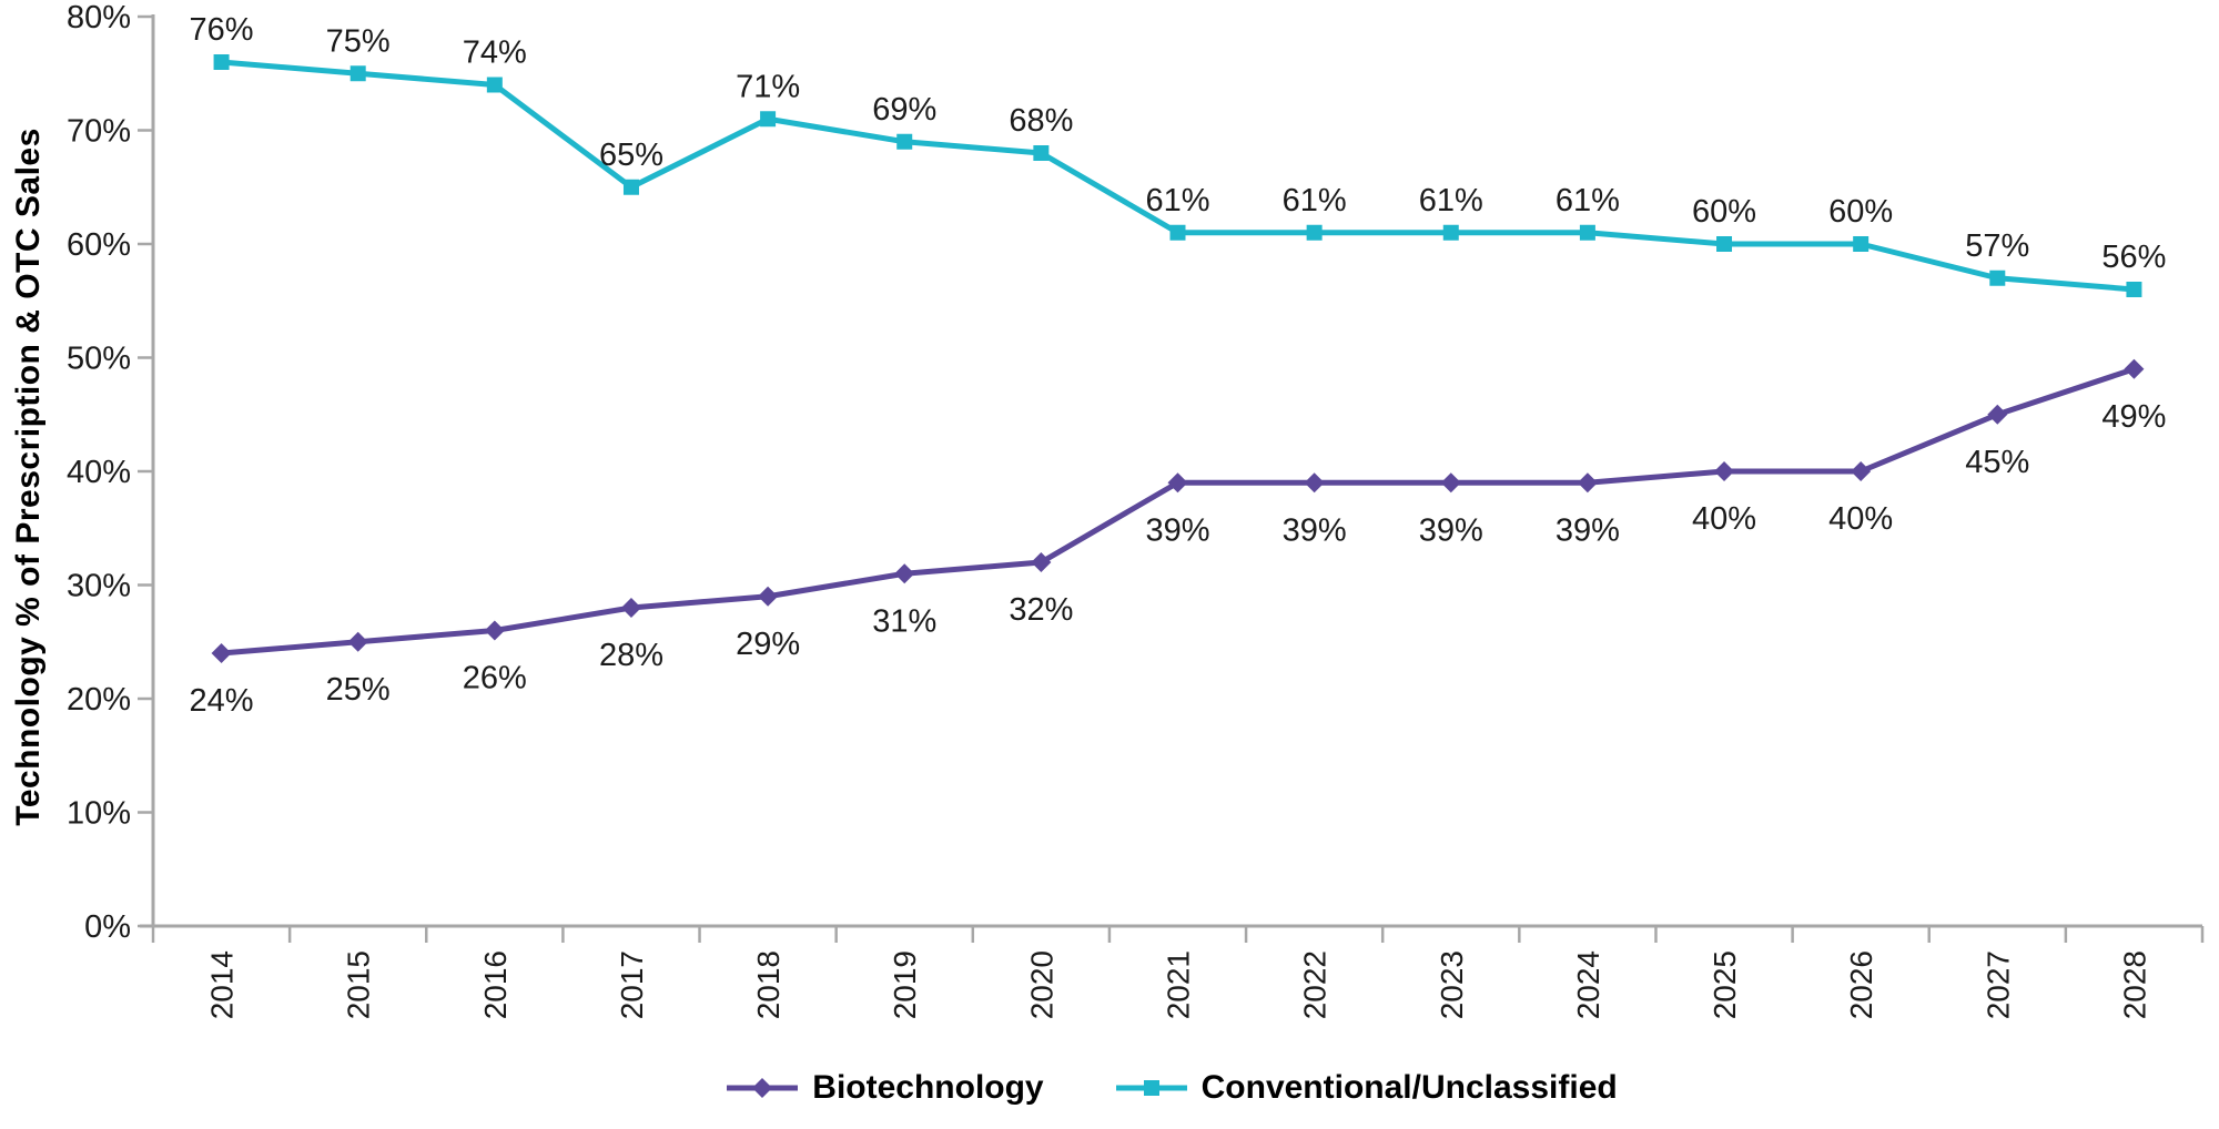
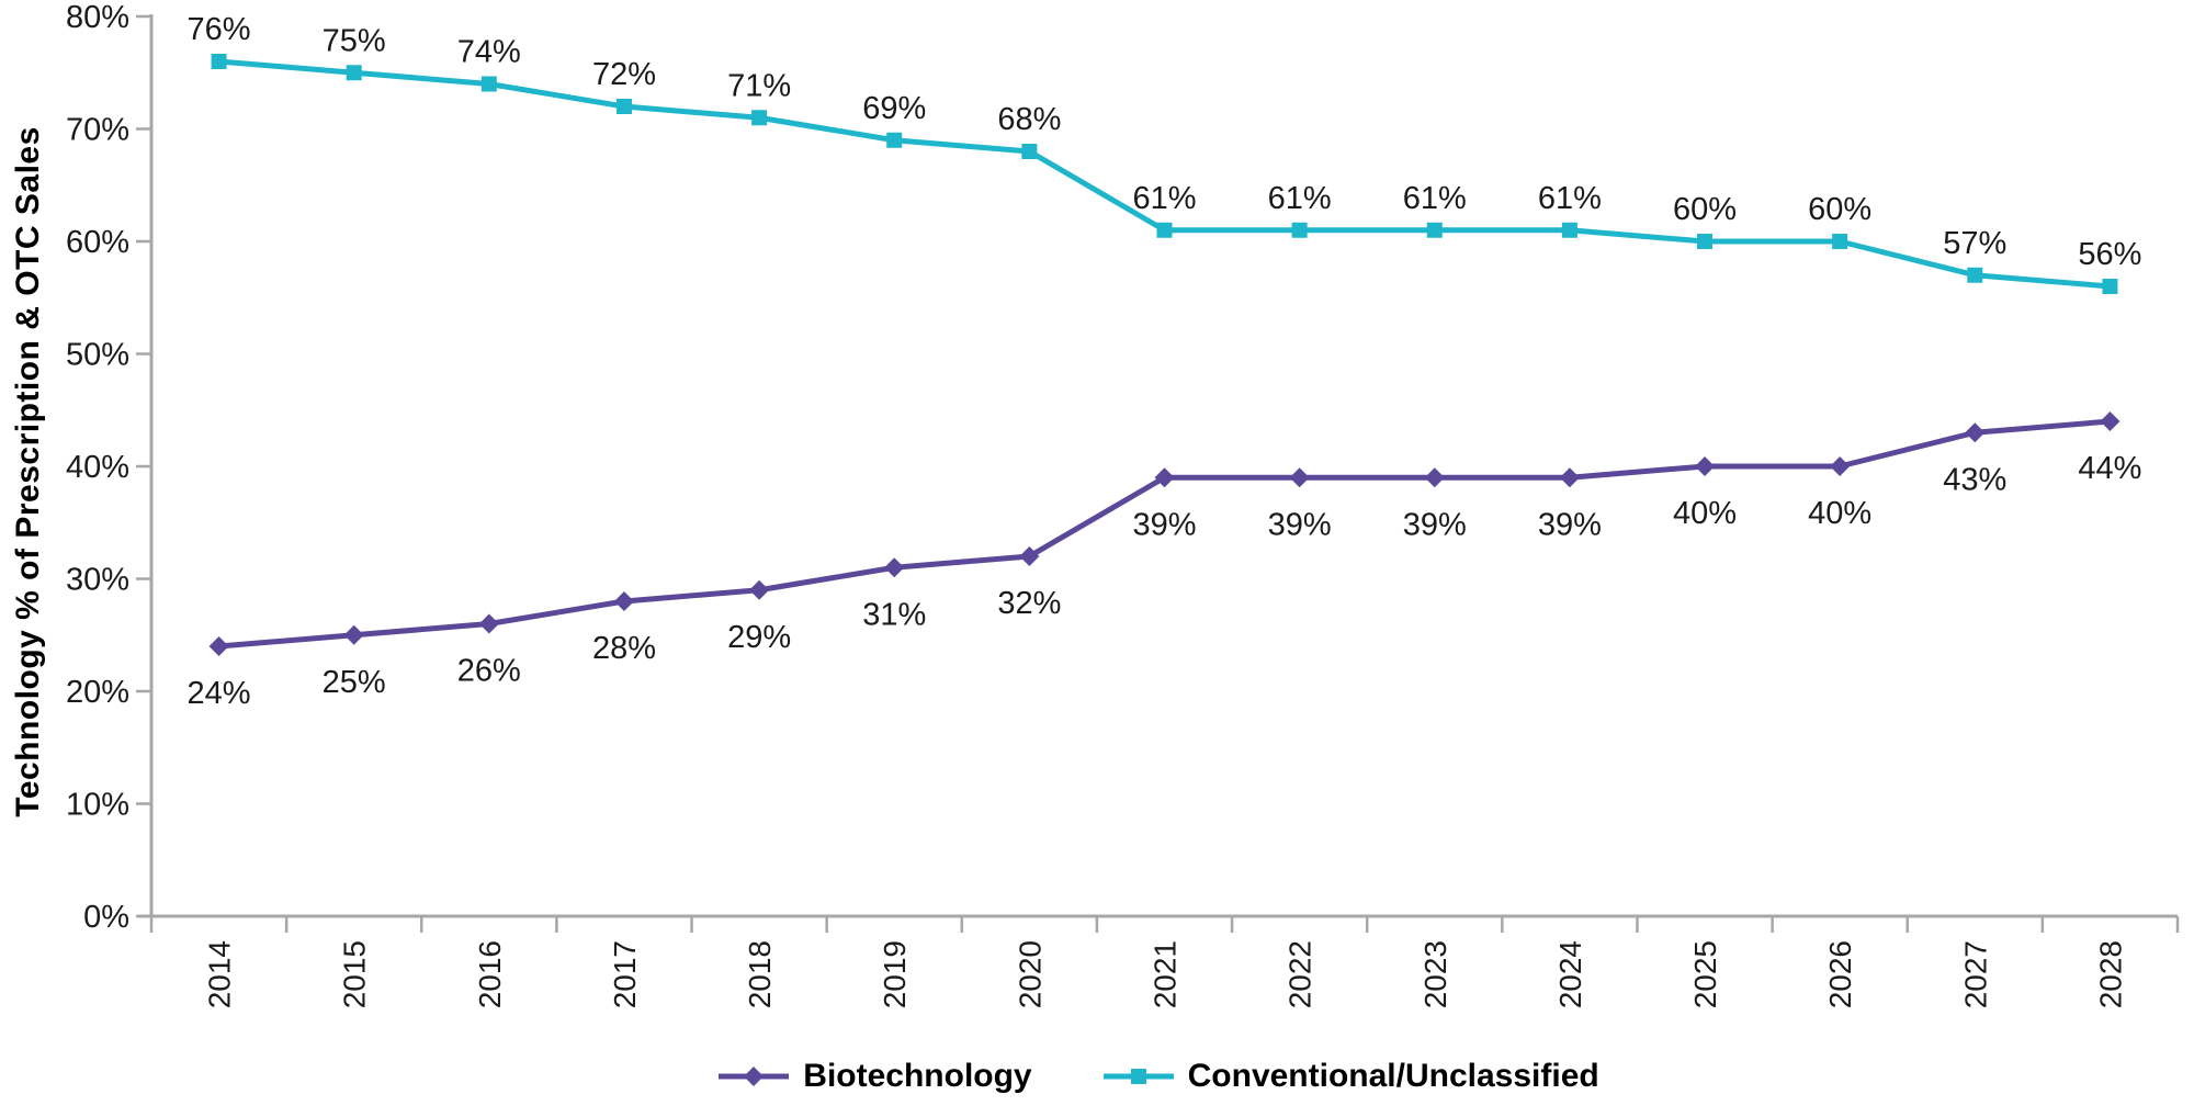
Conventional/Unclassified/2017: 65% -> 72%
Biotechnology/2027: 45% -> 43%
Biotechnology/2028: 49% -> 44%
